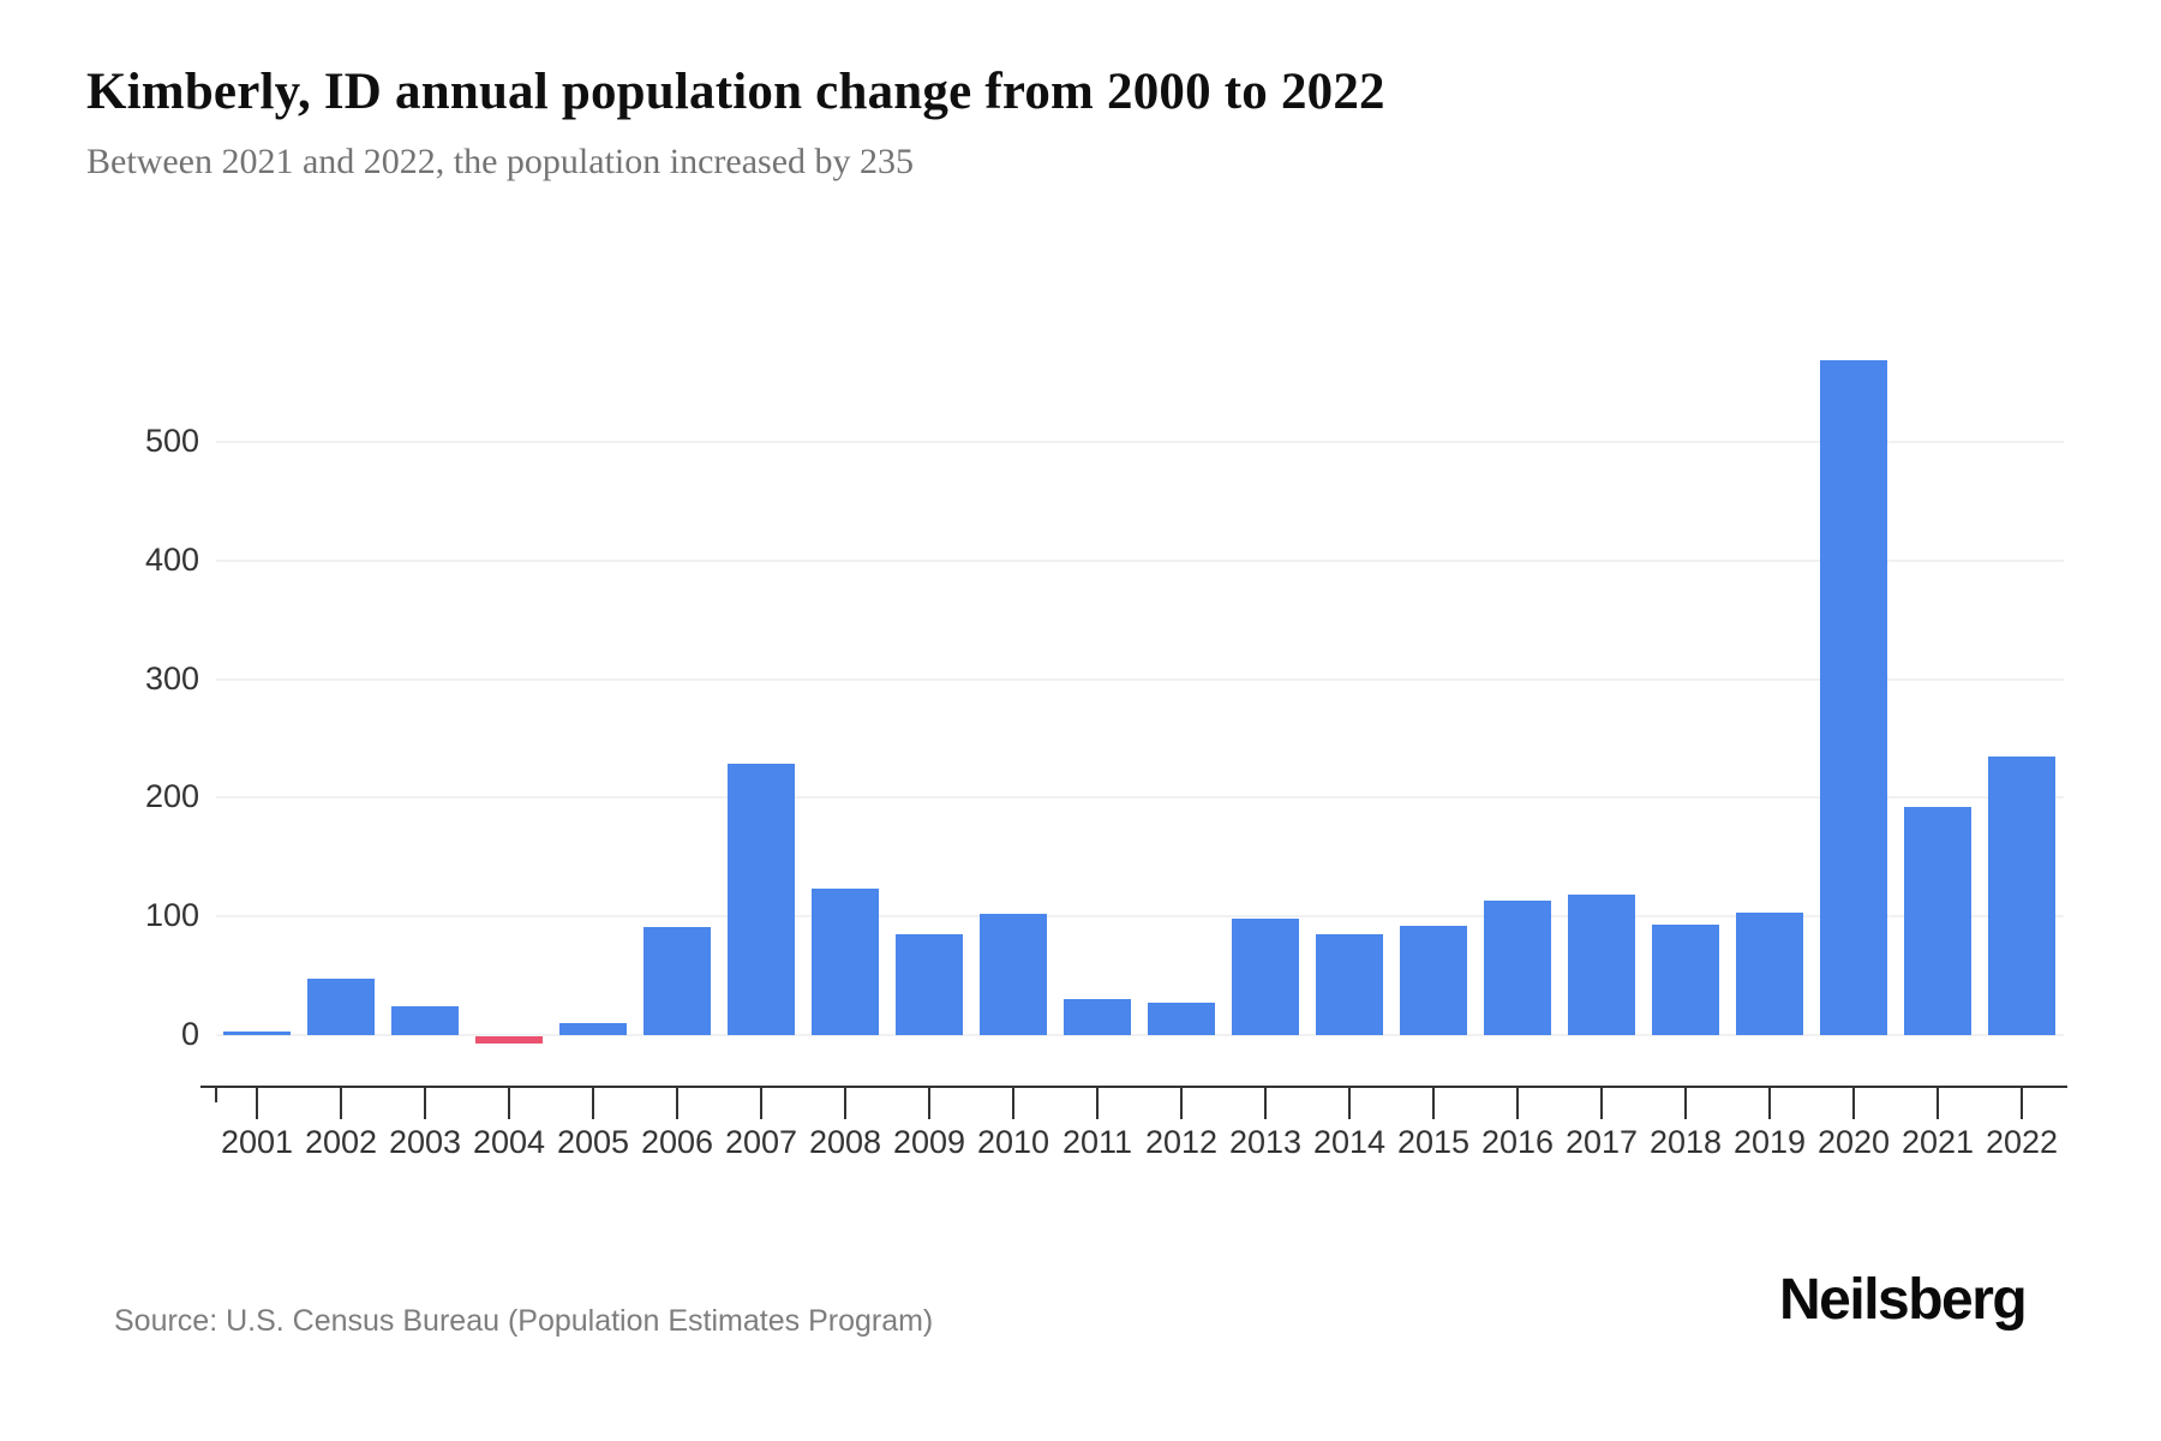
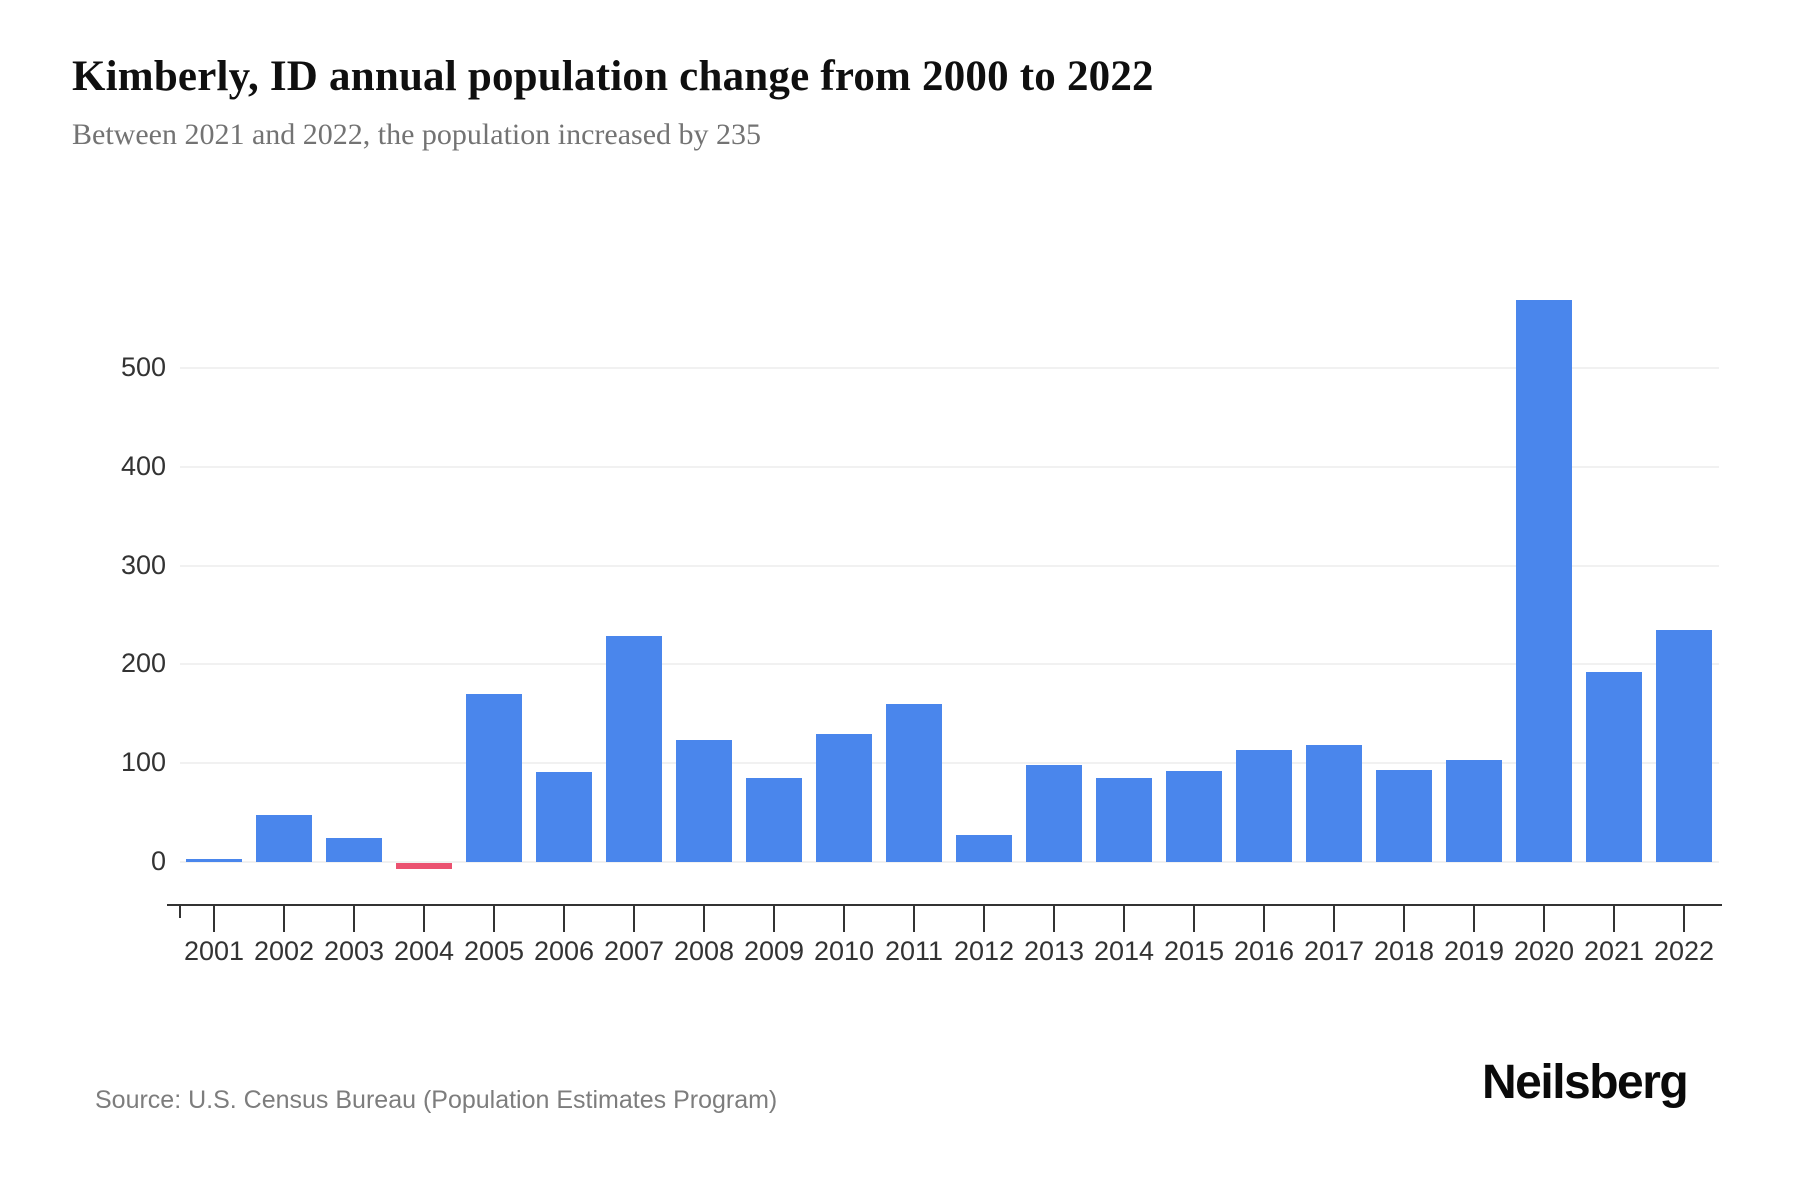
2005: 10 -> 170
2010: 100 -> 130
2011: 30 -> 160
